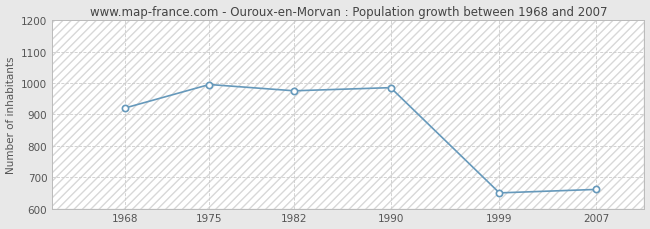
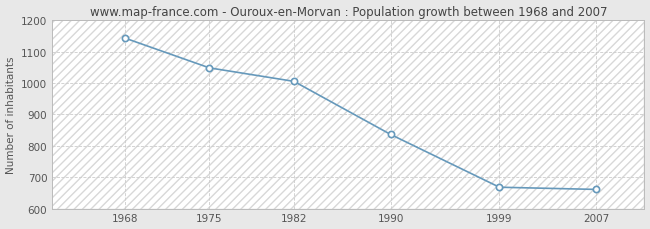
1968: 920 -> 1143
1975: 995 -> 1048
1982: 975 -> 1005
1990: 985 -> 836
1999: 650 -> 668
